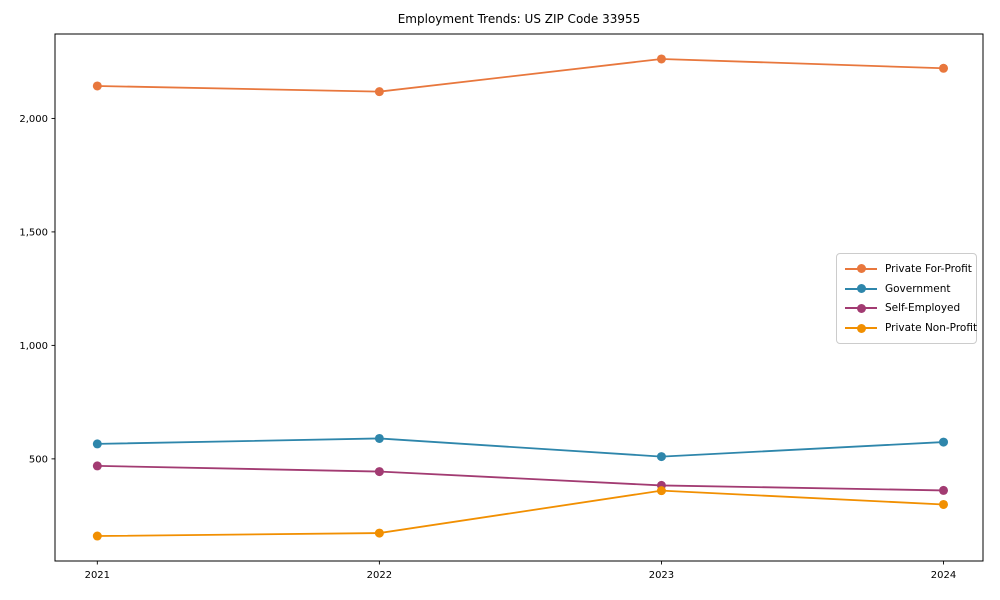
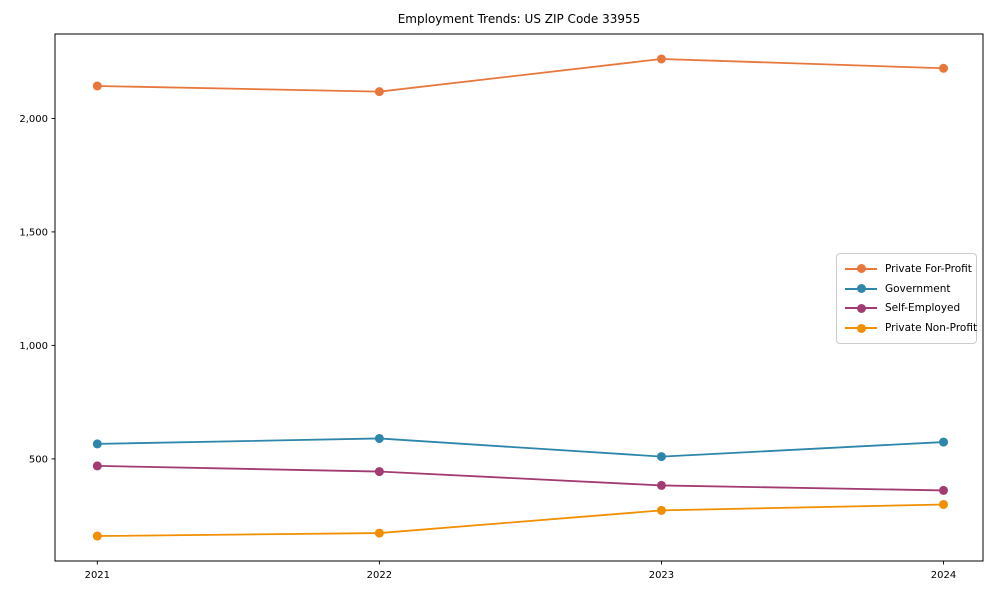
Private Non-Profit/2023: 360 -> 270
